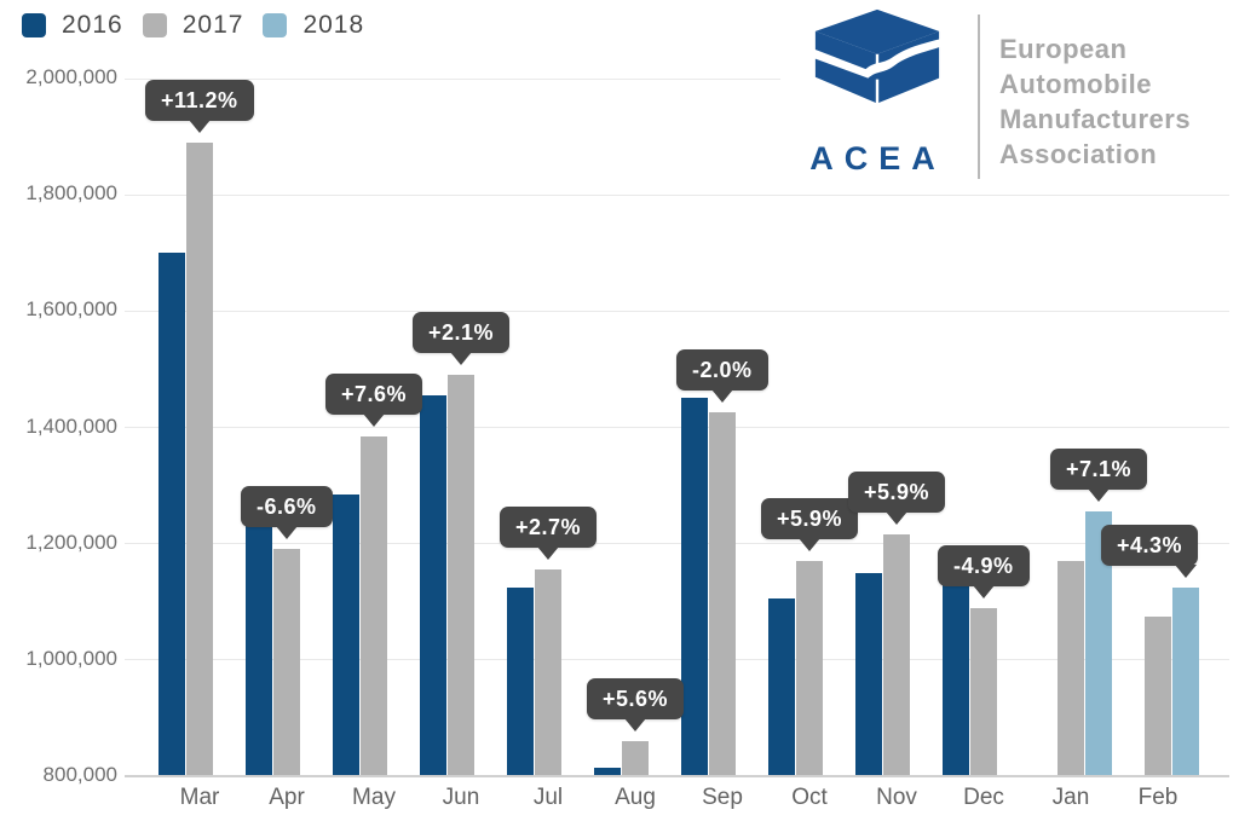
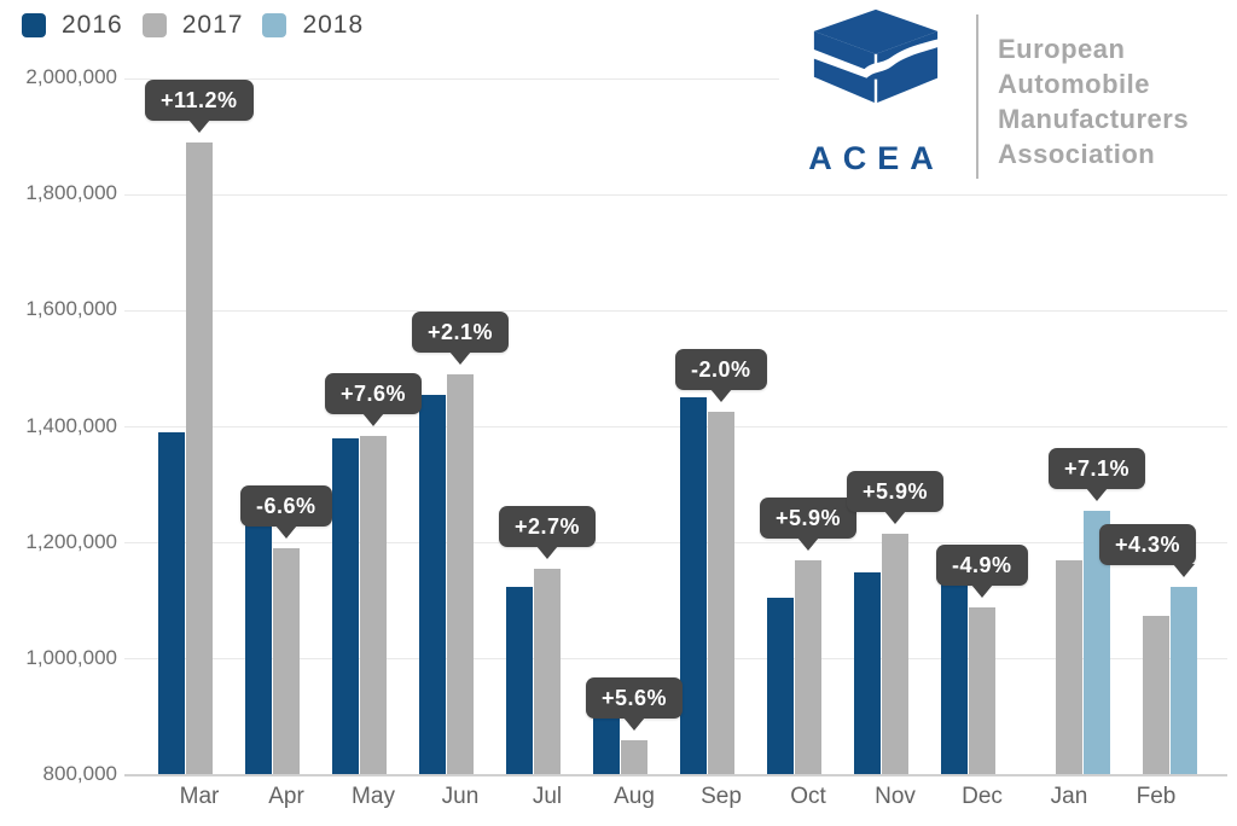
2016/Mar: 1700000 -> 1390000
2016/May: 1280000 -> 1380000
2016/Aug: 820000 -> 900000
